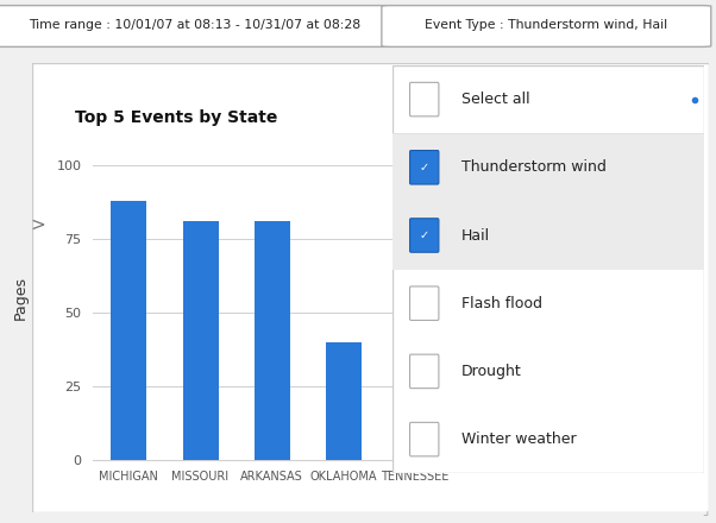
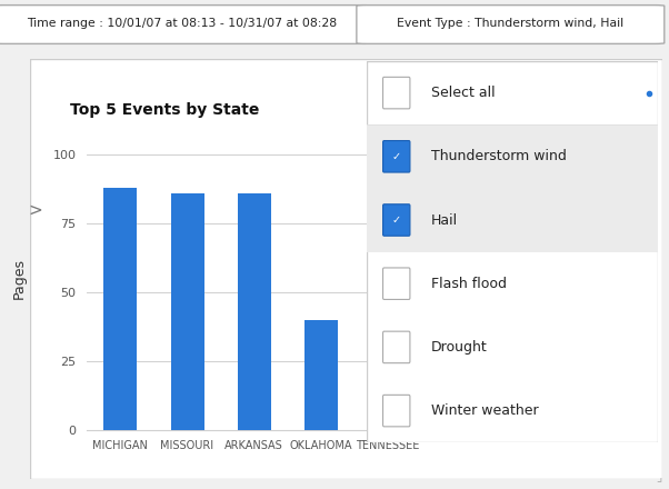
MISSOURI: 81 -> 86
ARKANSAS: 81 -> 86
